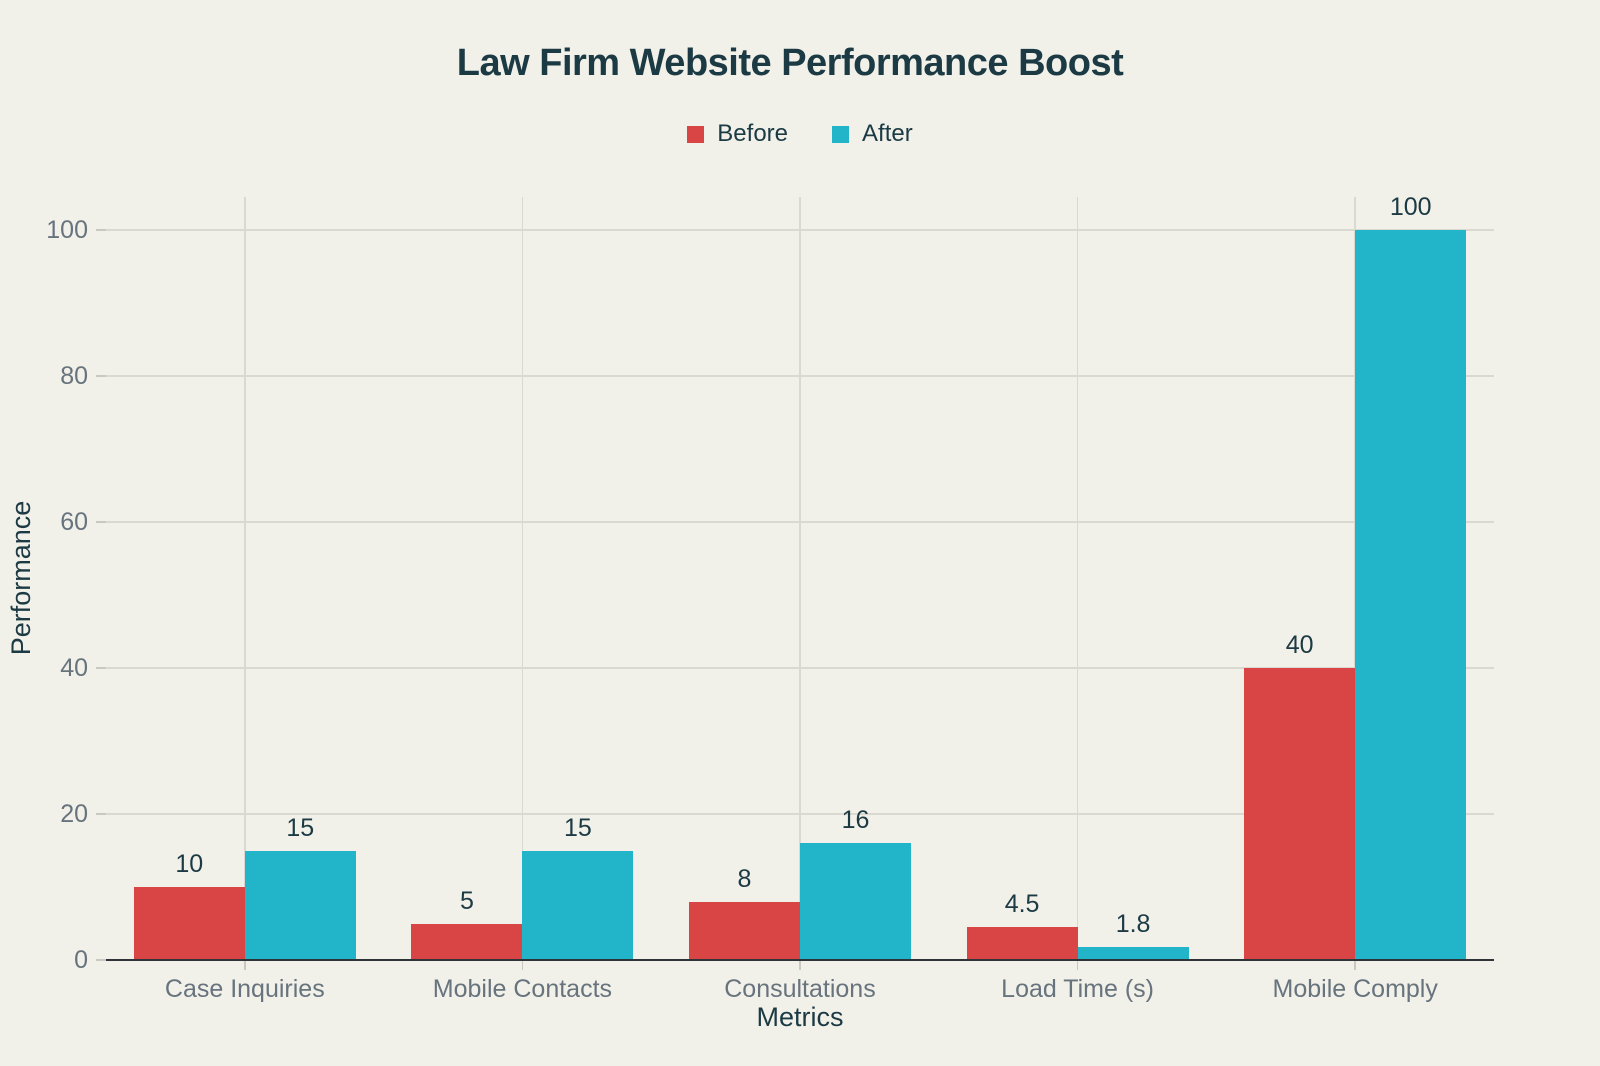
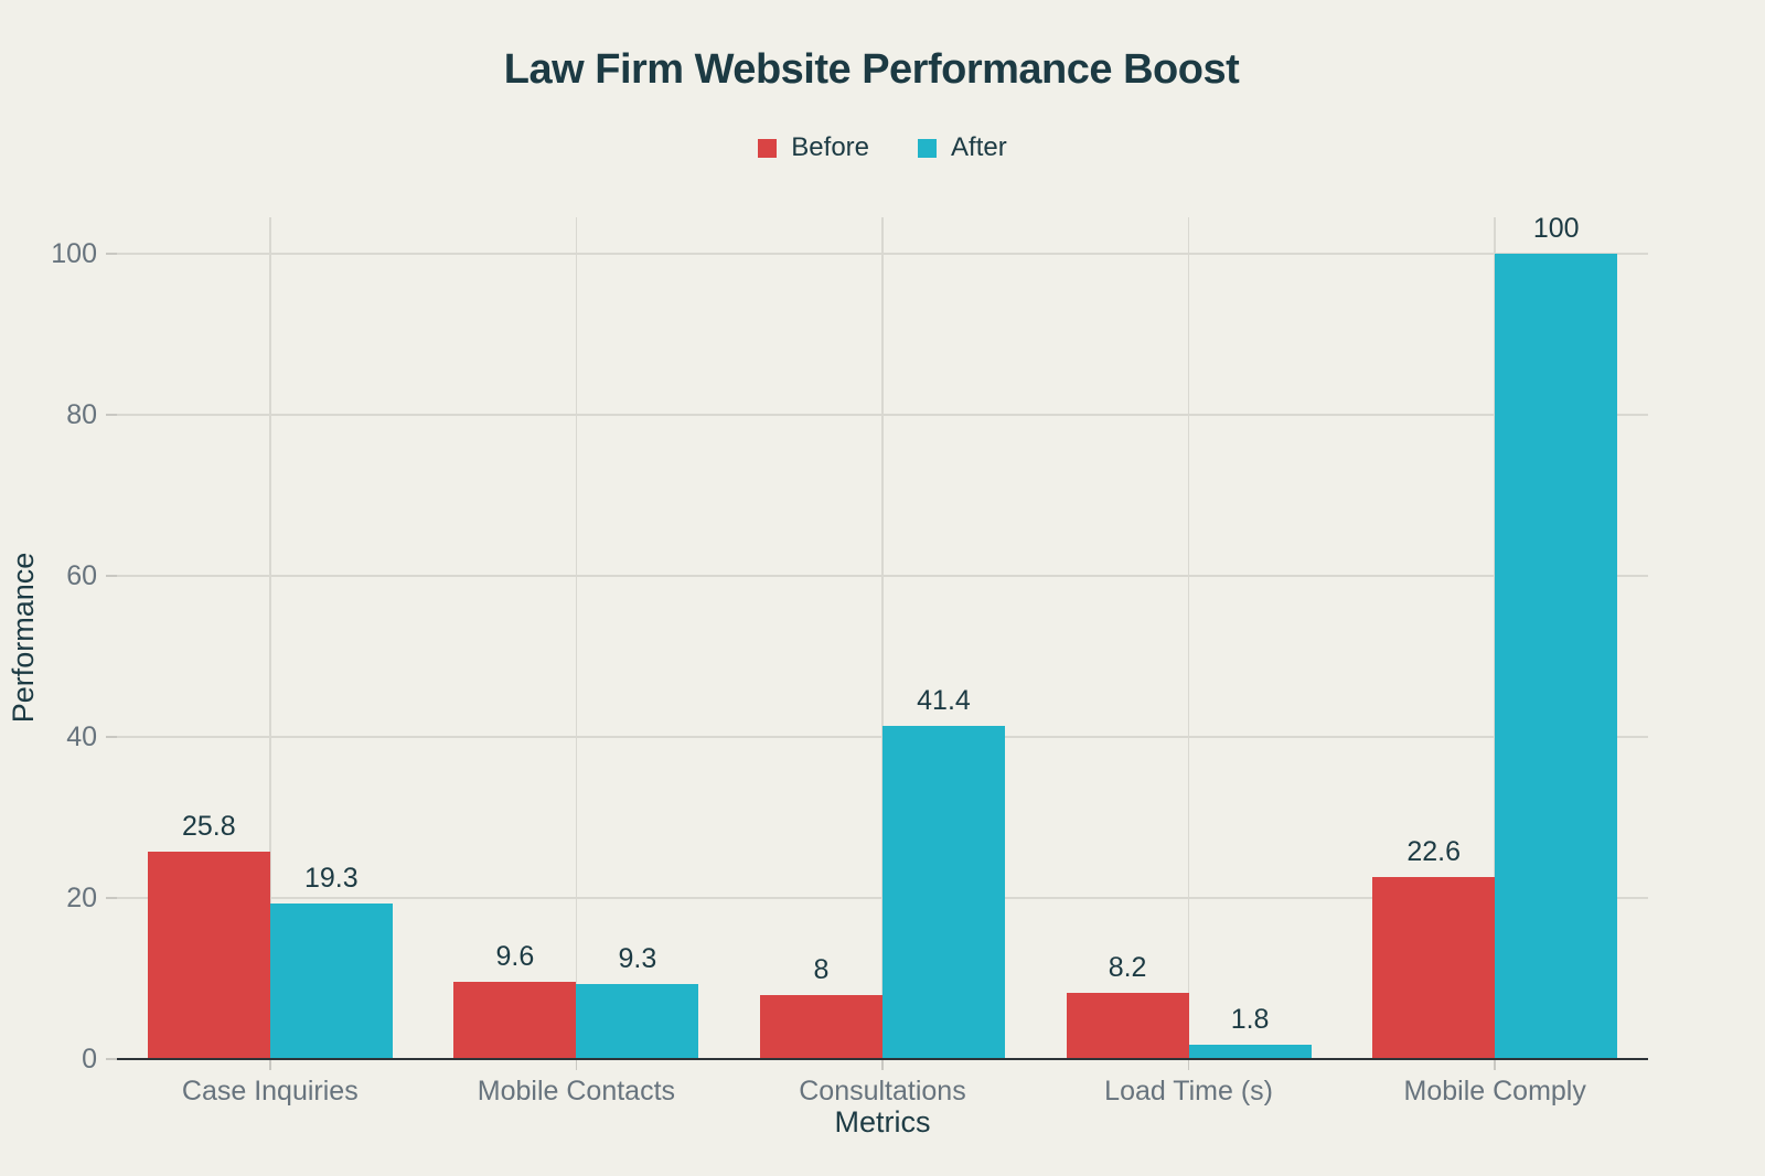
Before/Case Inquiries: 10 -> 25.8
After/Case Inquiries: 15 -> 19.3
Before/Mobile Contacts: 5 -> 9.6
After/Mobile Contacts: 15 -> 9.3
After/Consultations: 16 -> 41.4
Before/Load Time (s): 4.5 -> 8.2
Before/Mobile Comply: 40 -> 22.6
